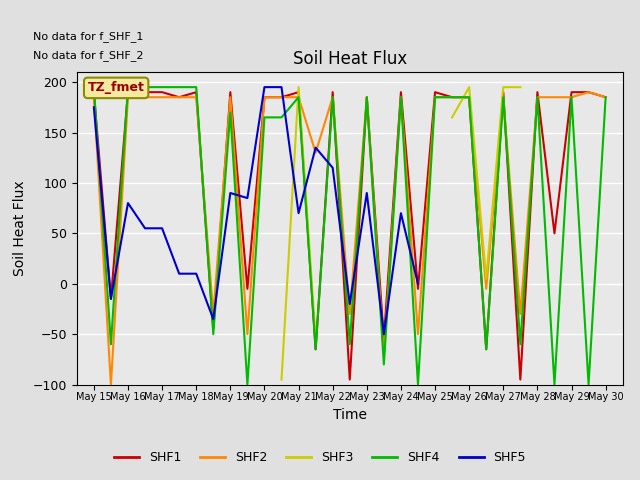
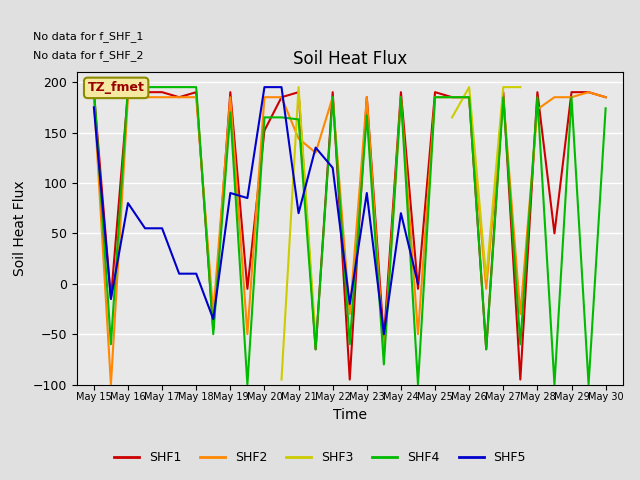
SHF1/May 20: 185 -> 152
SHF2/May 21: 185 -> 144
SHF4/May 21: 185 -> 163
SHF4/May 23: 185 -> 167
SHF2/May 28: 185 -> 173
SHF4/May 30: 185 -> 174
